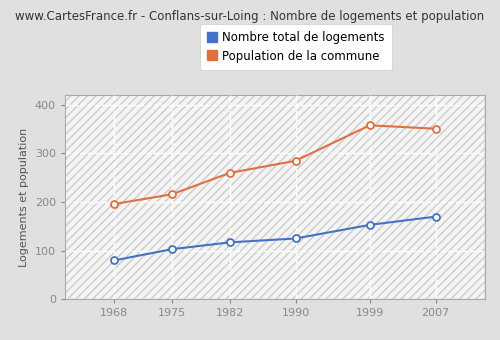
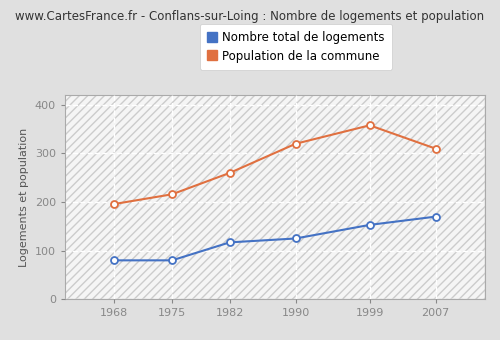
Nombre total de logements/1975: 103 -> 80
Population de la commune/1990: 285 -> 320
Population de la commune/2007: 351 -> 310
